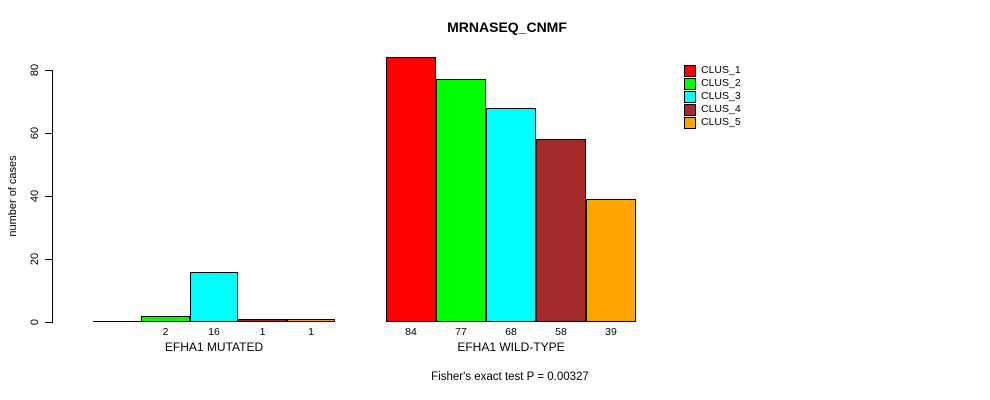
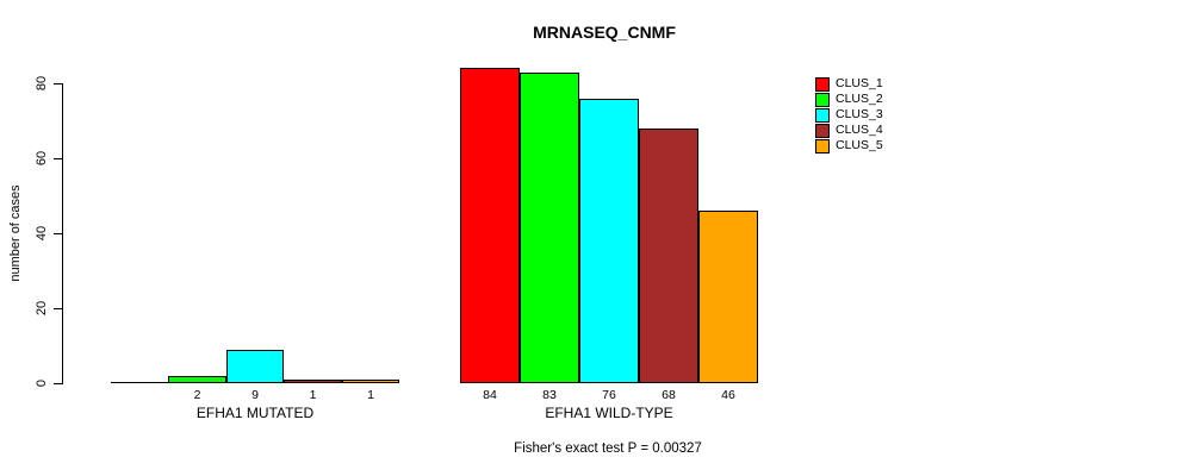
CLUS_3/EFHA1 MUTATED: 16 -> 9
CLUS_2/EFHA1 WILD-TYPE: 77 -> 83
CLUS_3/EFHA1 WILD-TYPE: 68 -> 76
CLUS_4/EFHA1 WILD-TYPE: 58 -> 68
CLUS_5/EFHA1 WILD-TYPE: 39 -> 46
